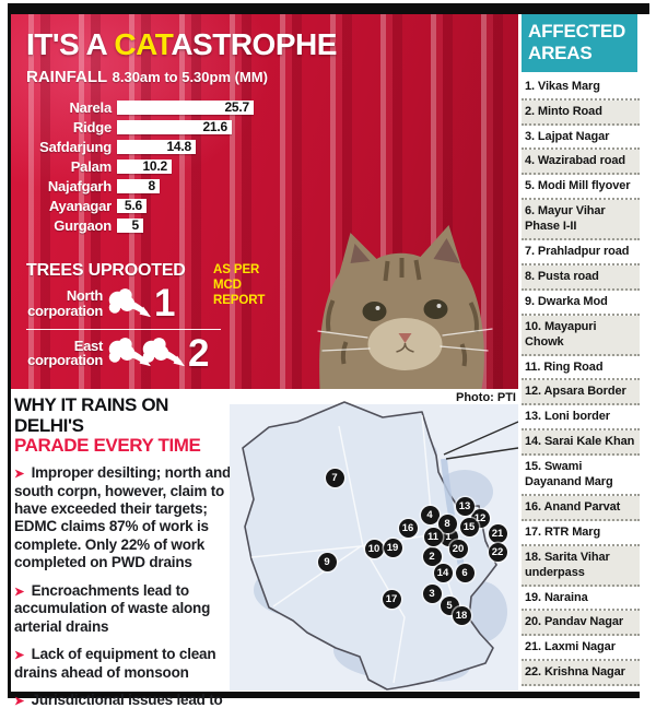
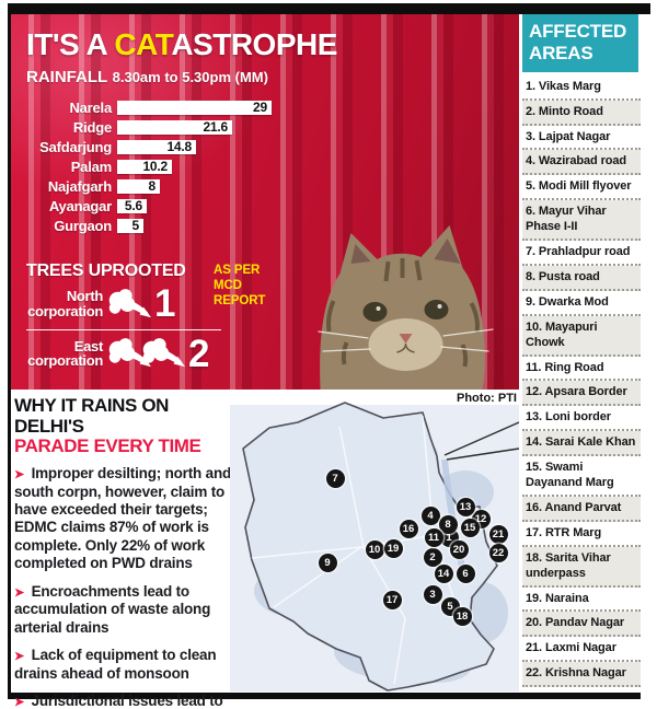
Narela: 25.7 -> 29
